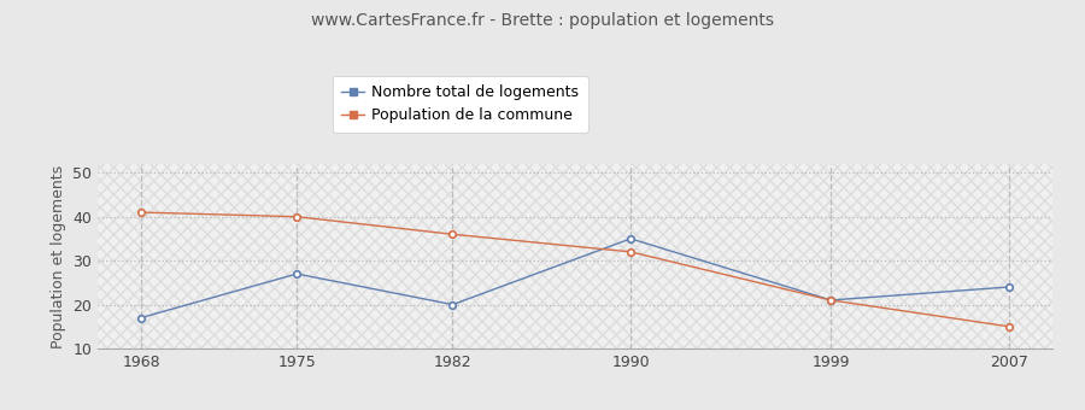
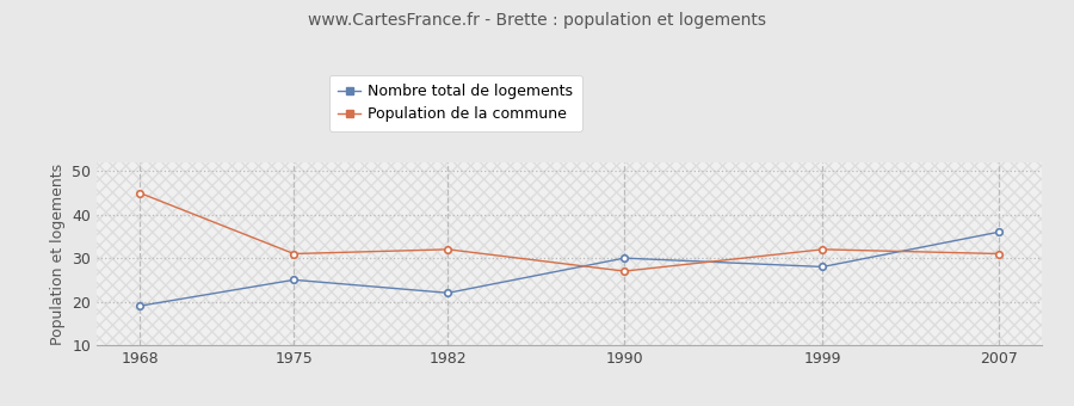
Nombre total de logements/1968: 17 -> 19
Population de la commune/1968: 41 -> 45
Nombre total de logements/1975: 27 -> 25
Population de la commune/1975: 40 -> 31
Nombre total de logements/1982: 20 -> 22
Population de la commune/1982: 36 -> 32
Nombre total de logements/1990: 35 -> 30
Population de la commune/1990: 32 -> 27
Nombre total de logements/1999: 21 -> 28
Population de la commune/1999: 21 -> 32
Nombre total de logements/2007: 24 -> 36
Population de la commune/2007: 15 -> 31
